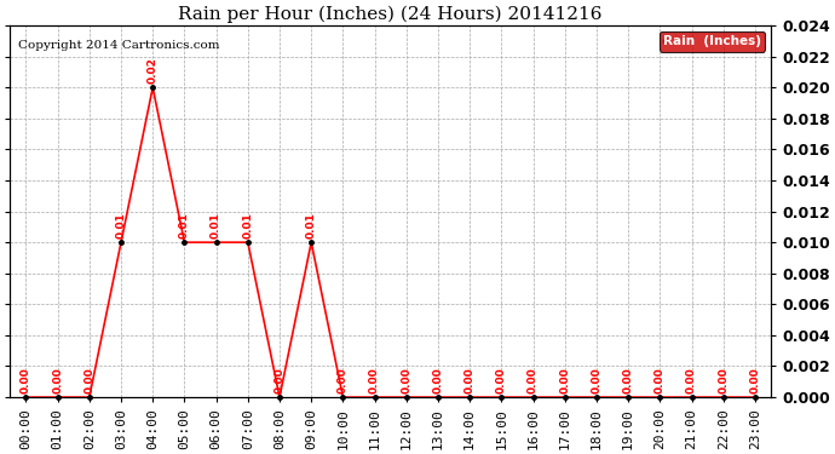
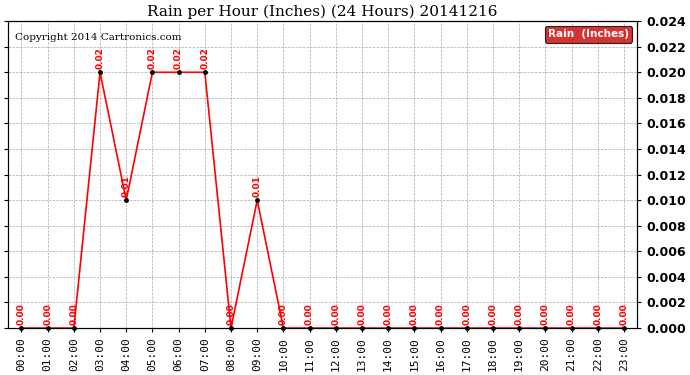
03:00: 0.01 -> 0.02
04:00: 0.02 -> 0.01
05:00: 0.01 -> 0.02
06:00: 0.01 -> 0.02
07:00: 0.01 -> 0.02
